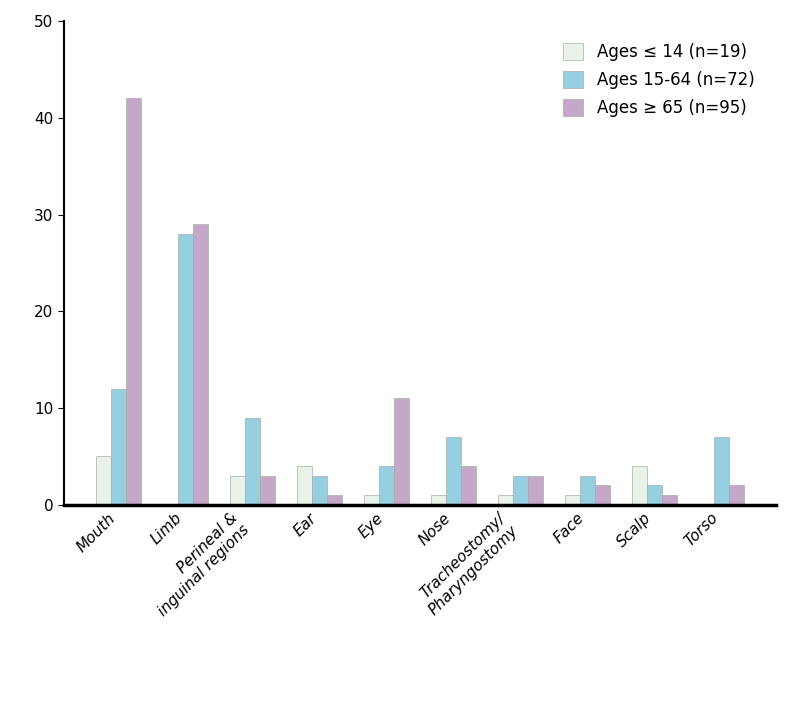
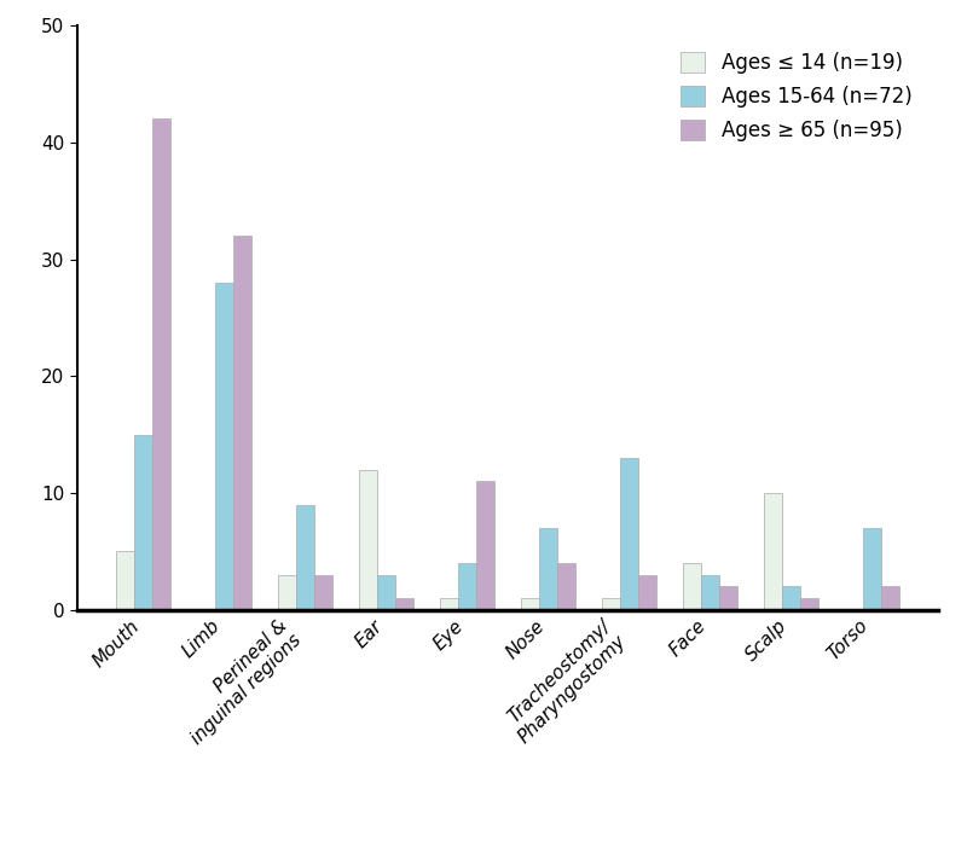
Ages 15-64 (n=72)/Mouth: 12 -> 15
Ages ≥ 65 (n=95)/Limb: 29 -> 32
Ages ≤ 14 (n=19)/Ear: 4 -> 12
Ages 15-64 (n=72)/Tracheostomy/ Pharyngostomy: 3 -> 13
Ages ≤ 14 (n=19)/Face: 1 -> 4
Ages ≤ 14 (n=19)/Scalp: 4 -> 10
